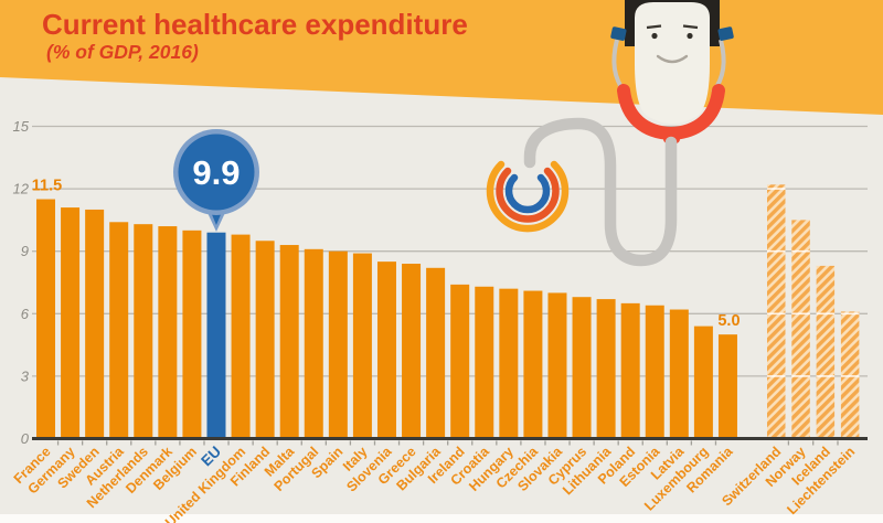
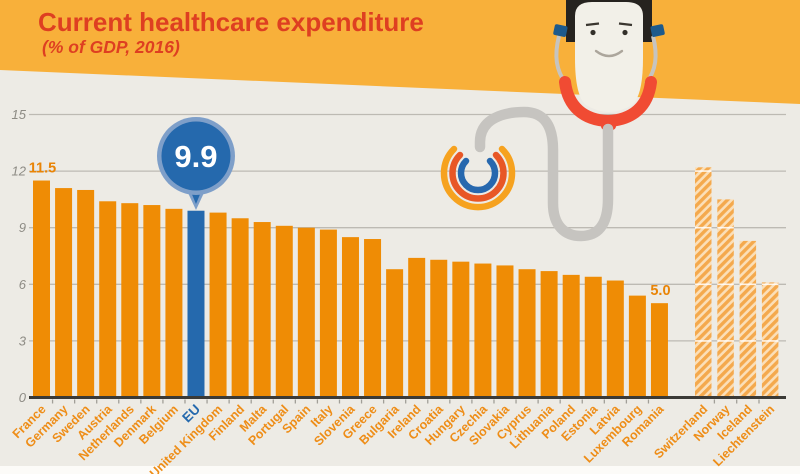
Bulgaria: 8.2 -> 6.8
